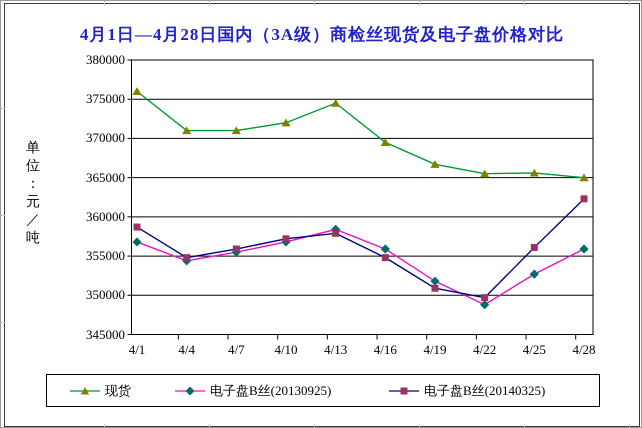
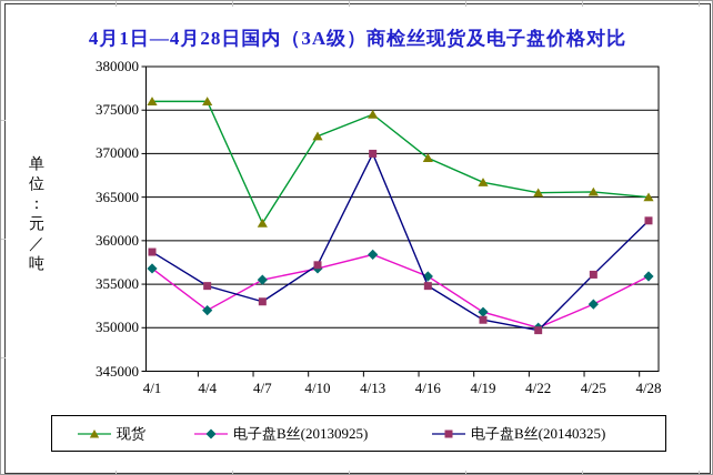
现货/4/4: 371000 -> 376000
电子盘B丝(20130925)/4/4: 354000 -> 352000
现货/4/7: 371000 -> 362000
电子盘B丝(20140325)/4/7: 356000 -> 353000
电子盘B丝(20140325)/4/13: 358000 -> 370000
电子盘B丝(20130925)/4/22: 349000 -> 350000
